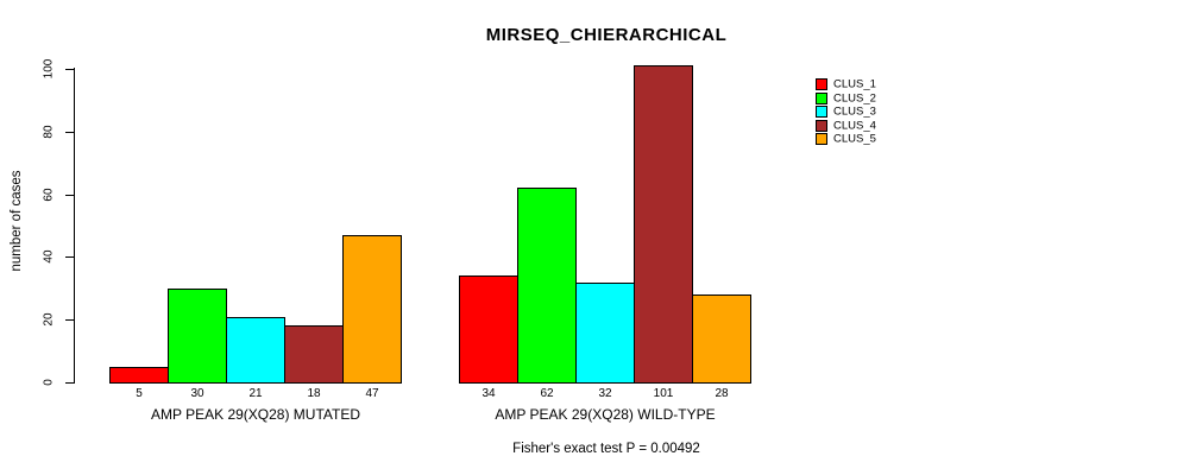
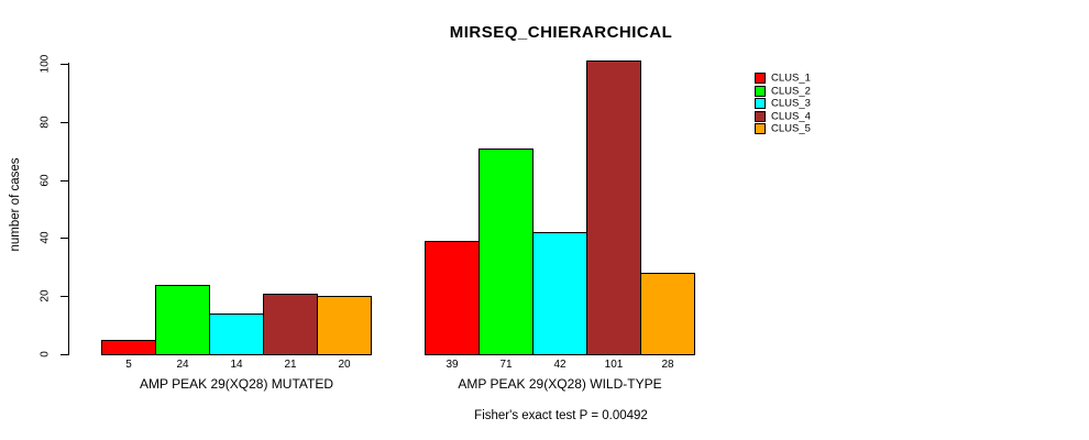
CLUS_2/AMP PEAK 29(XQ28) MUTATED: 30 -> 24
CLUS_3/AMP PEAK 29(XQ28) MUTATED: 21 -> 14
CLUS_4/AMP PEAK 29(XQ28) MUTATED: 18 -> 21
CLUS_5/AMP PEAK 29(XQ28) MUTATED: 47 -> 20
CLUS_1/AMP PEAK 29(XQ28) WILD-TYPE: 34 -> 39
CLUS_2/AMP PEAK 29(XQ28) WILD-TYPE: 62 -> 71
CLUS_3/AMP PEAK 29(XQ28) WILD-TYPE: 32 -> 42
